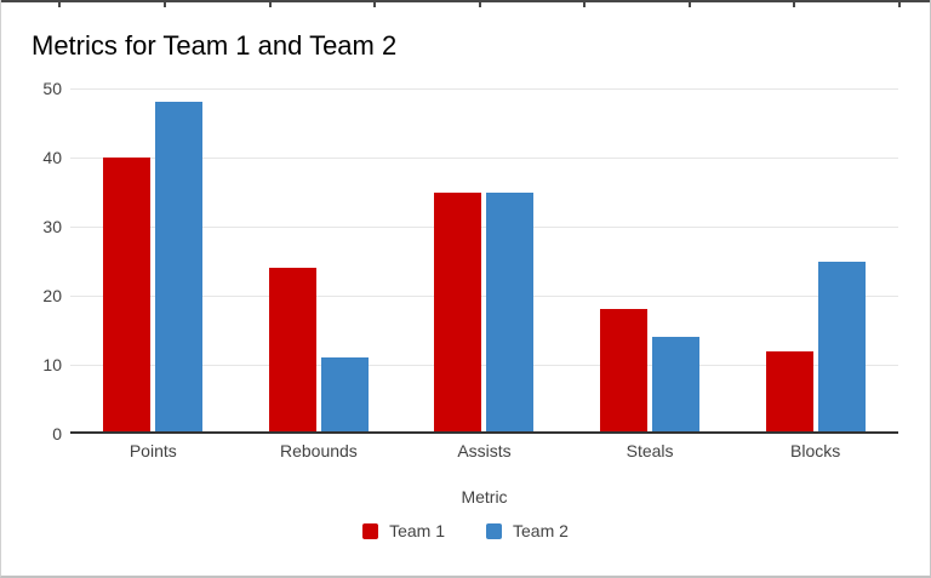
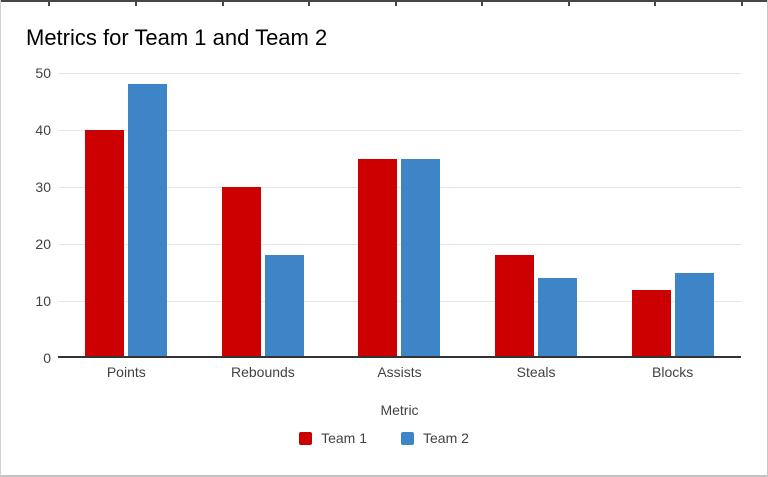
Team 1/Rebounds: 24 -> 30
Team 2/Rebounds: 11 -> 18
Team 2/Blocks: 25 -> 15
